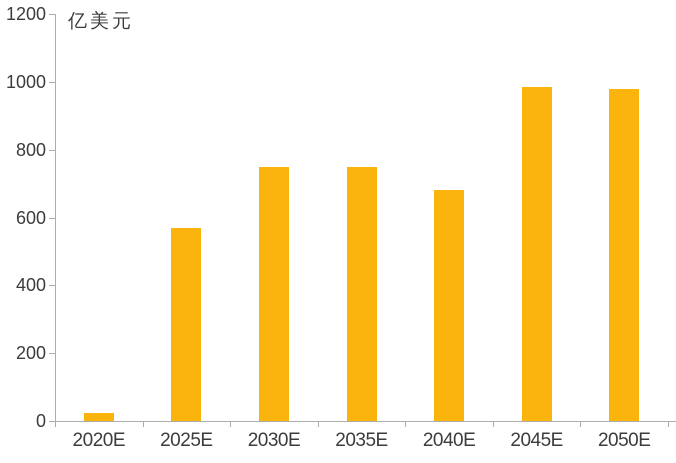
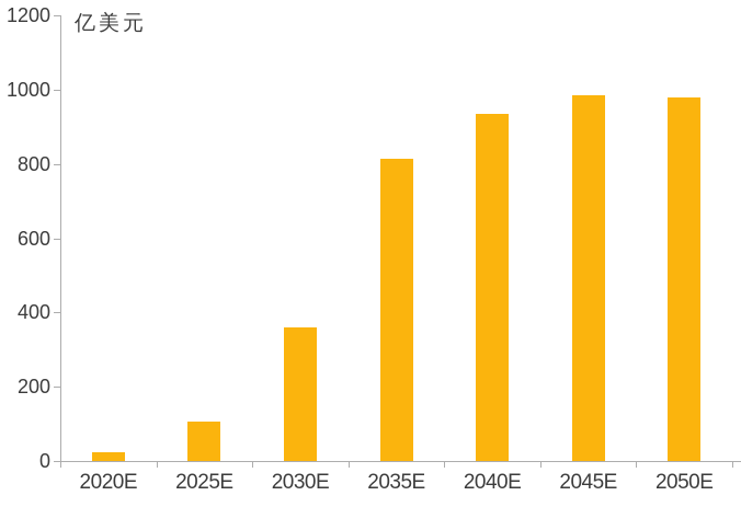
2025E: 570 -> 100
2030E: 750 -> 360
2035E: 750 -> 820
2040E: 680 -> 940
